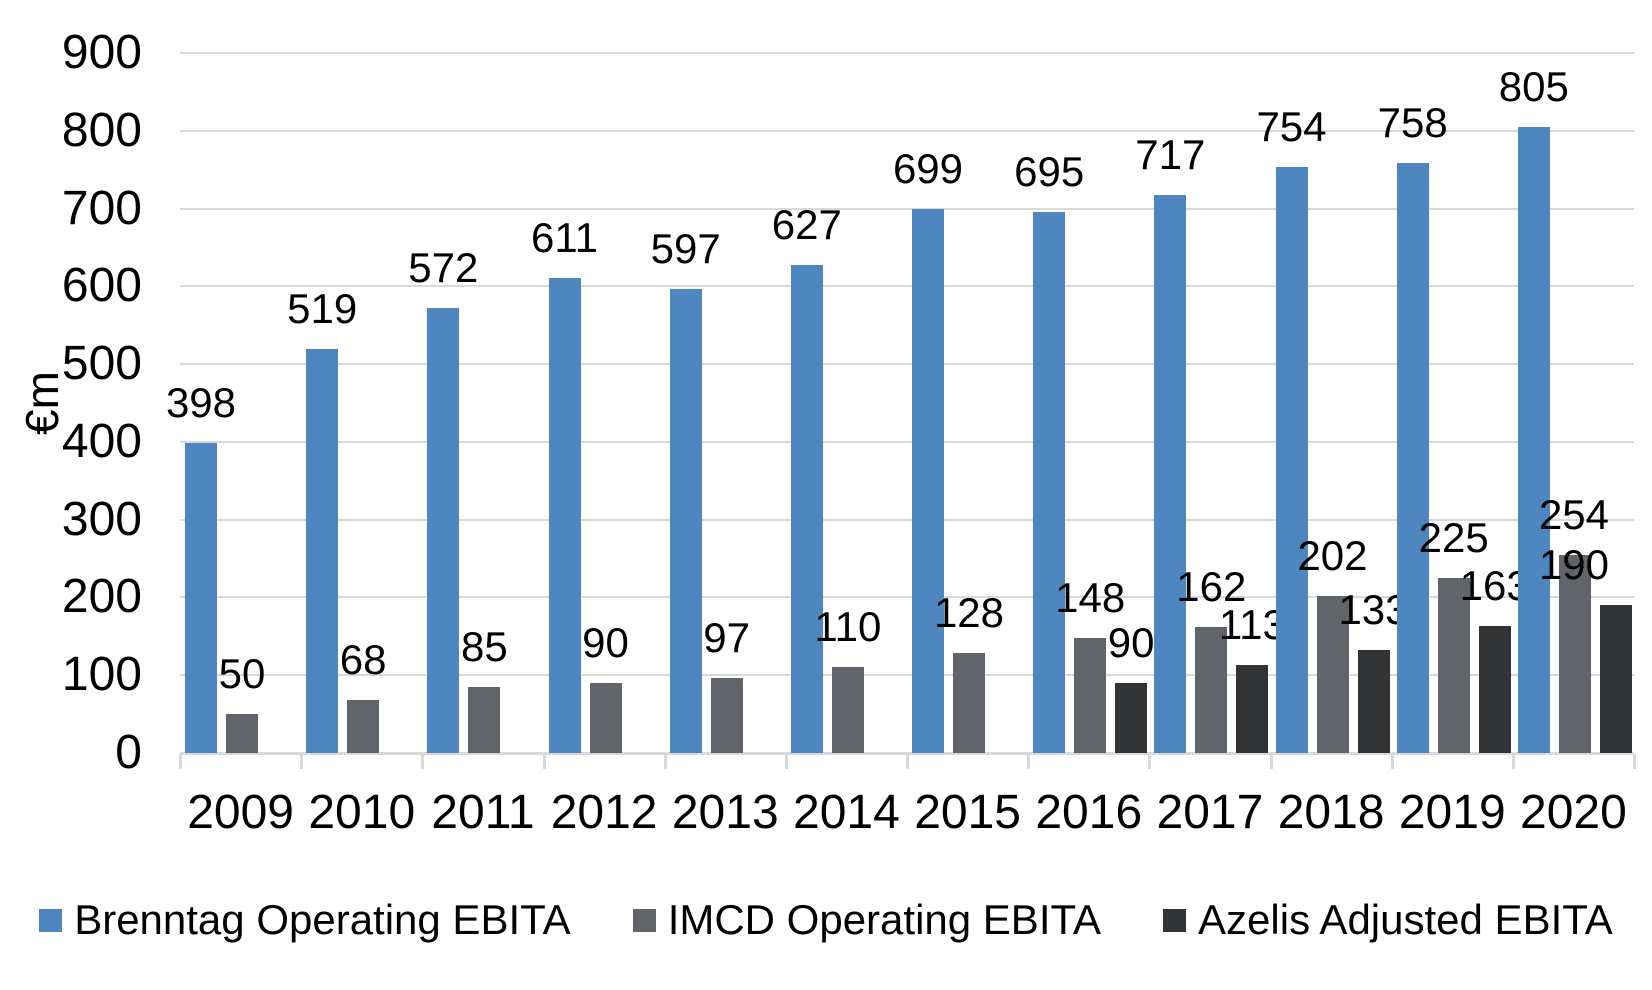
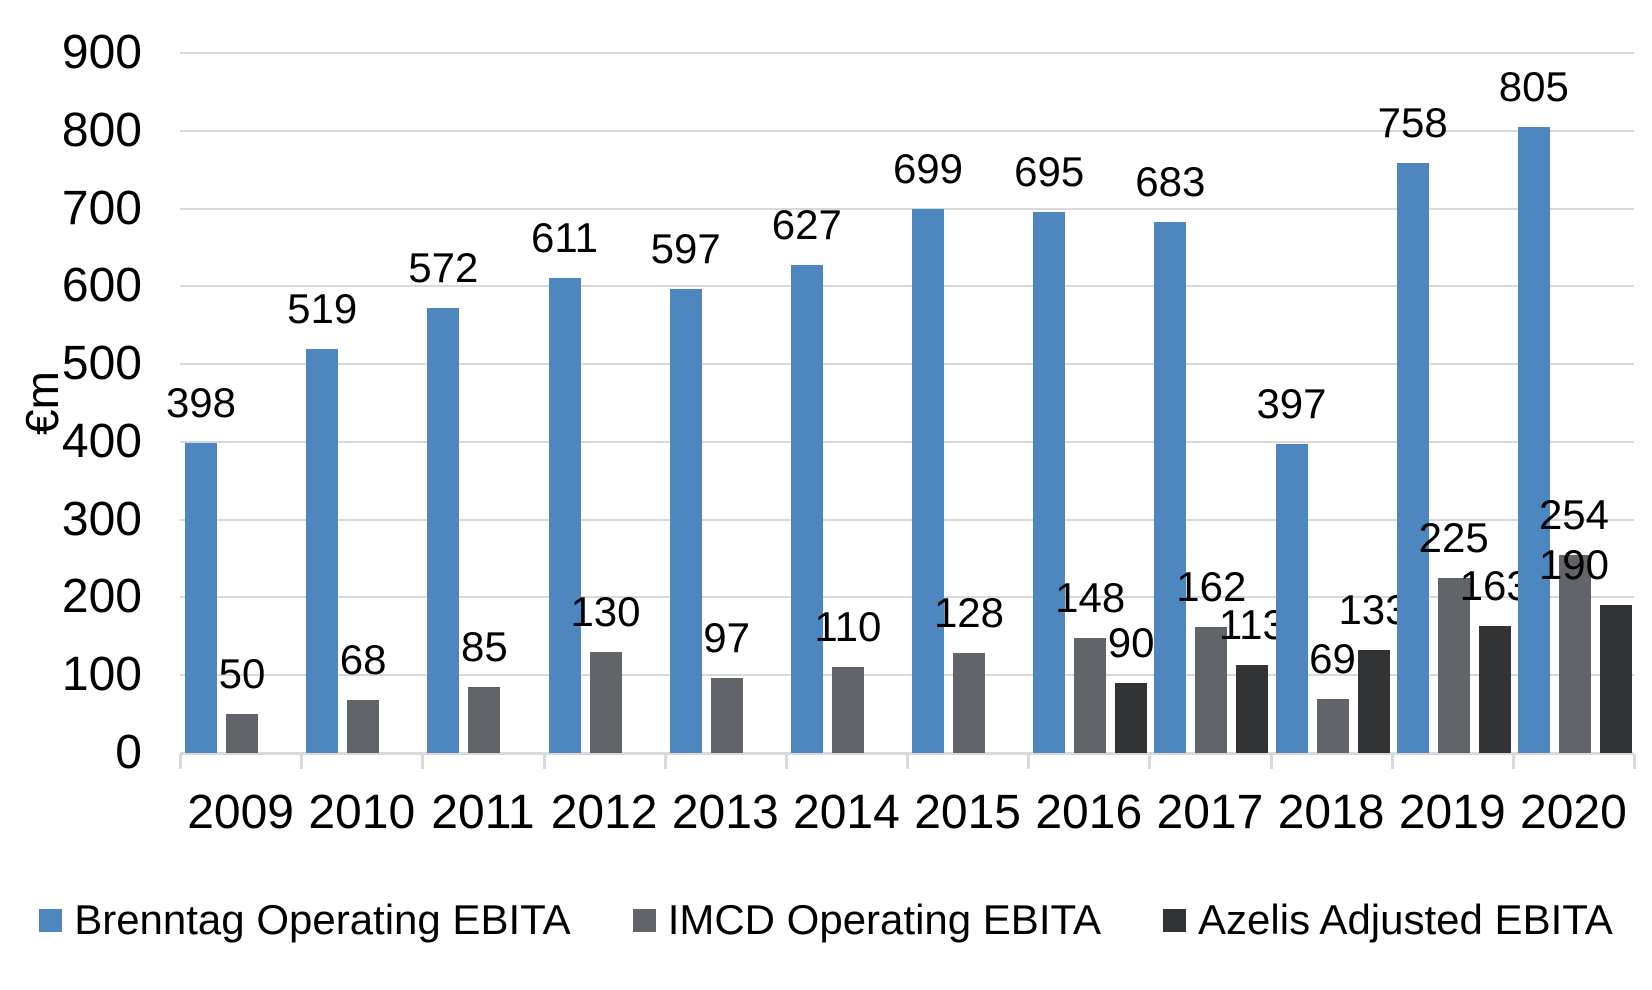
IMCD Operating EBITA/2012: 90 -> 130
Brenntag Operating EBITA/2017: 717 -> 683
Brenntag Operating EBITA/2018: 754 -> 397
IMCD Operating EBITA/2018: 202 -> 69
